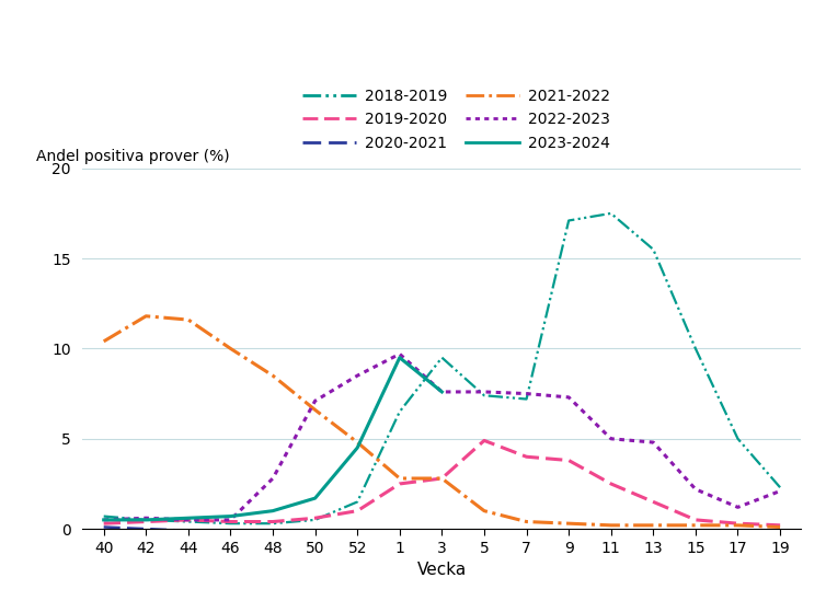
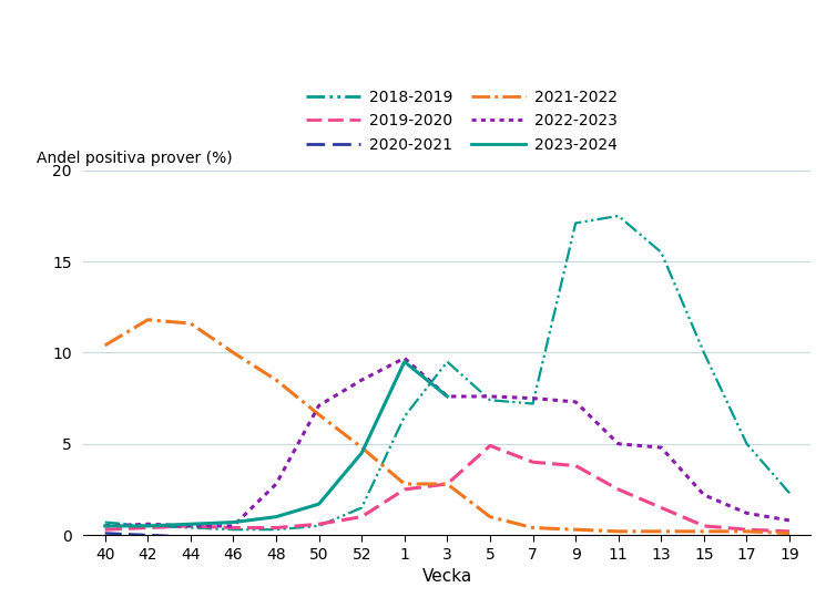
2022-2023/19: 2.1 -> 0.8
